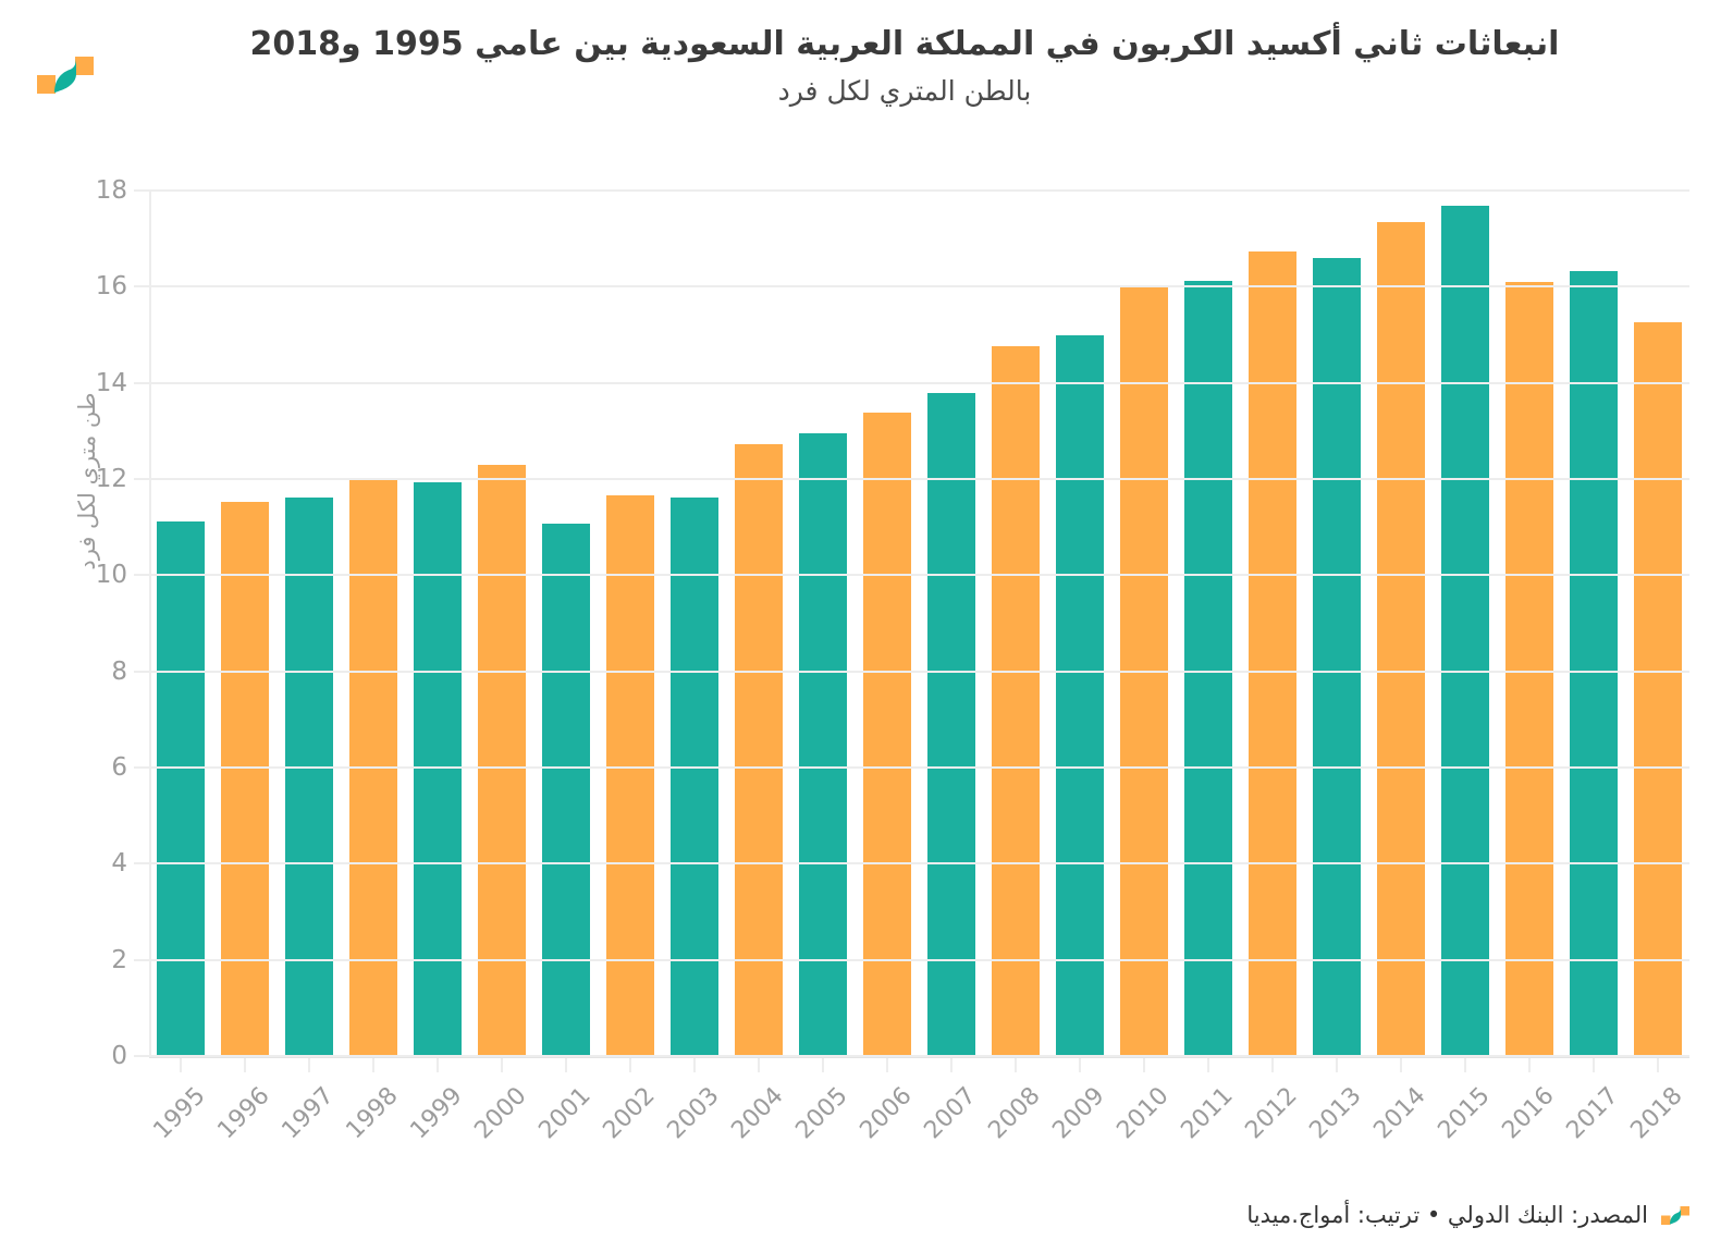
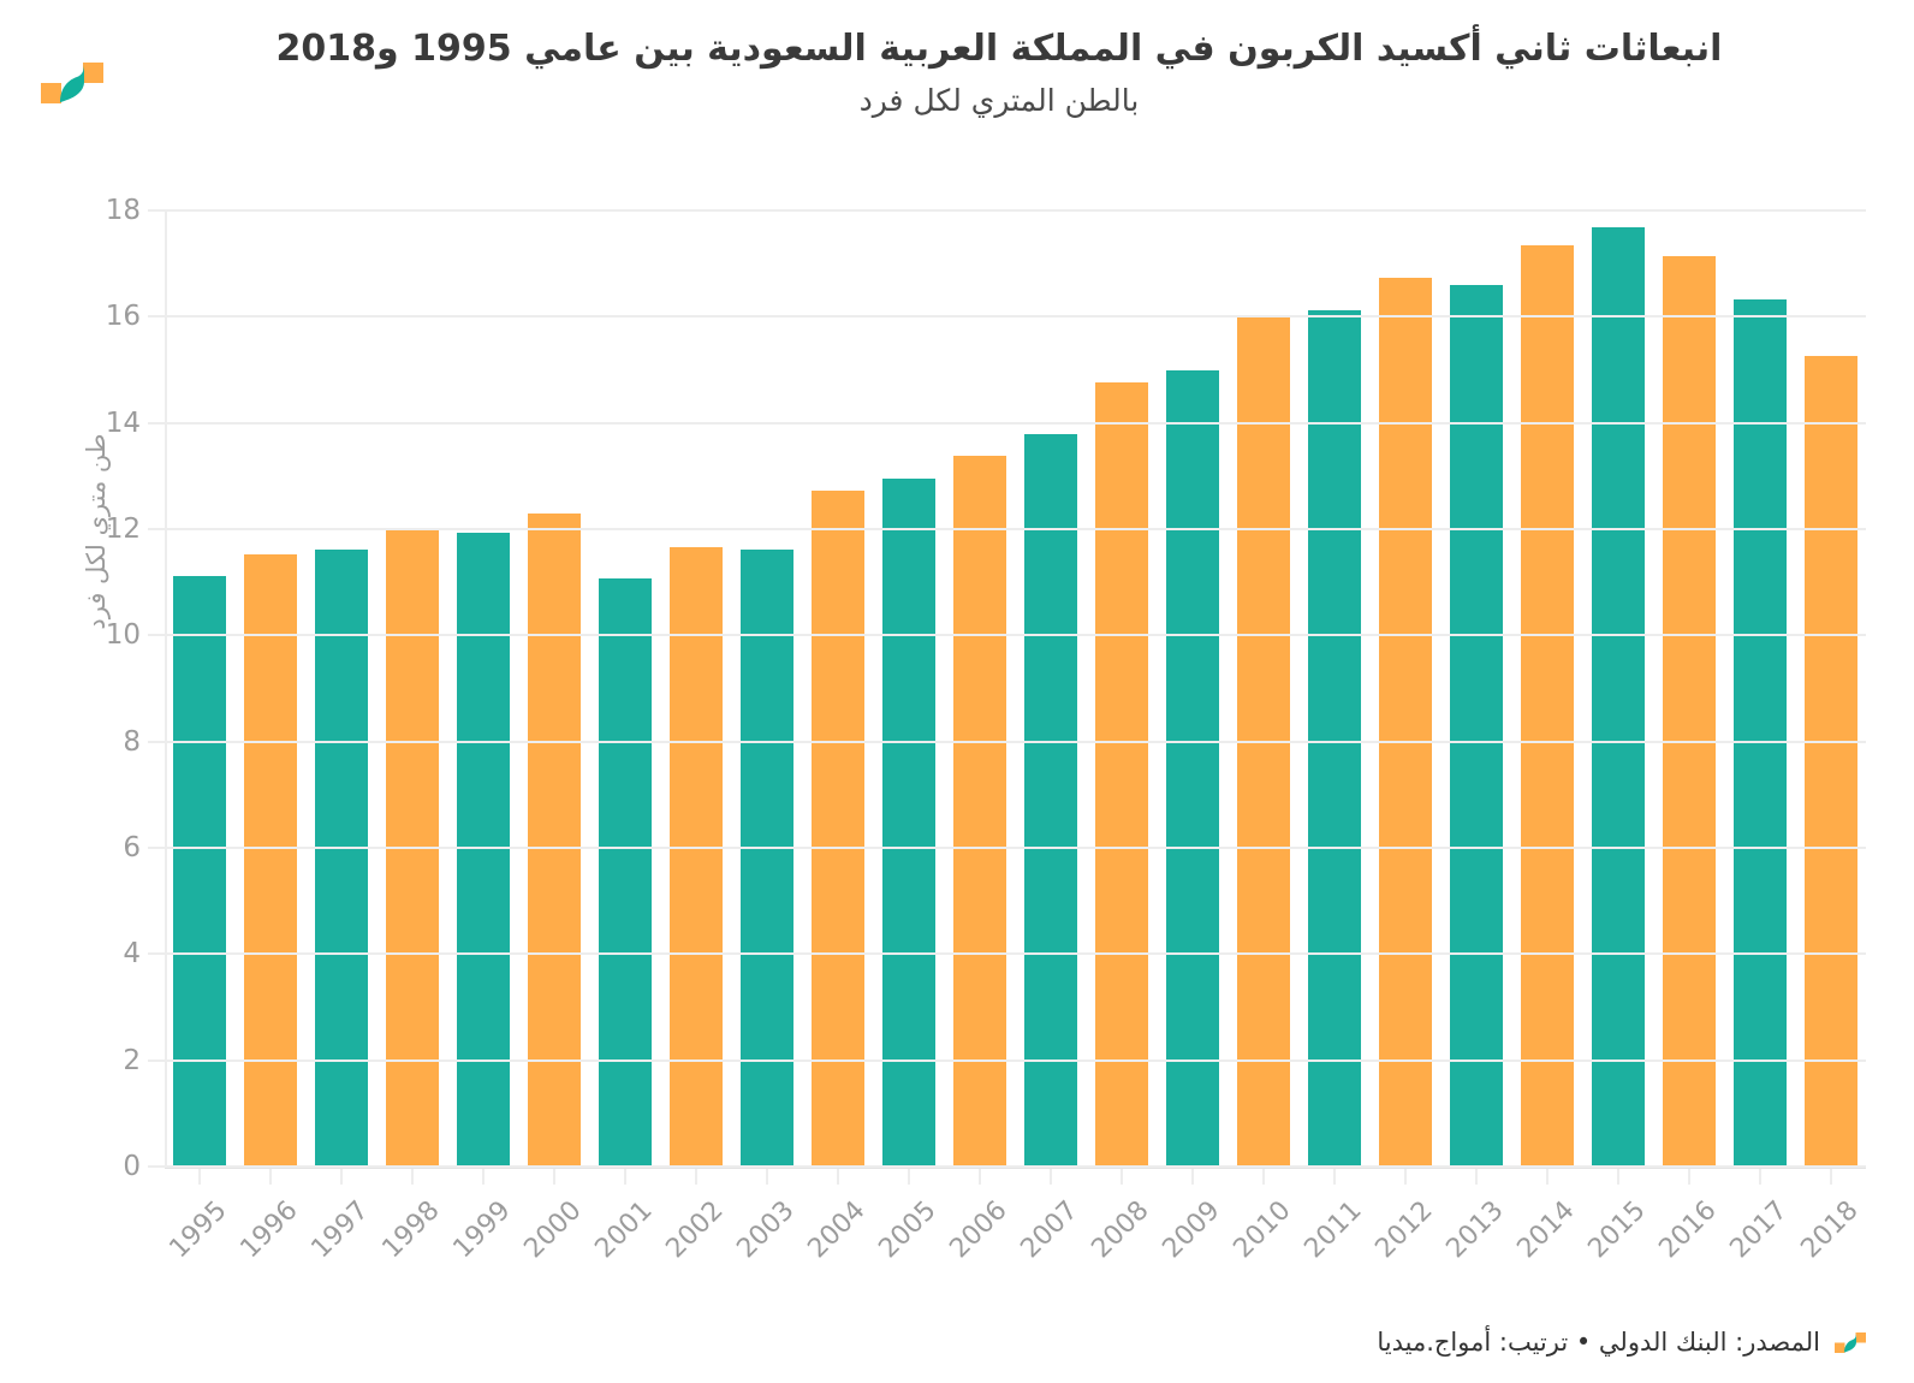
2016: 16.1 -> 17.1
